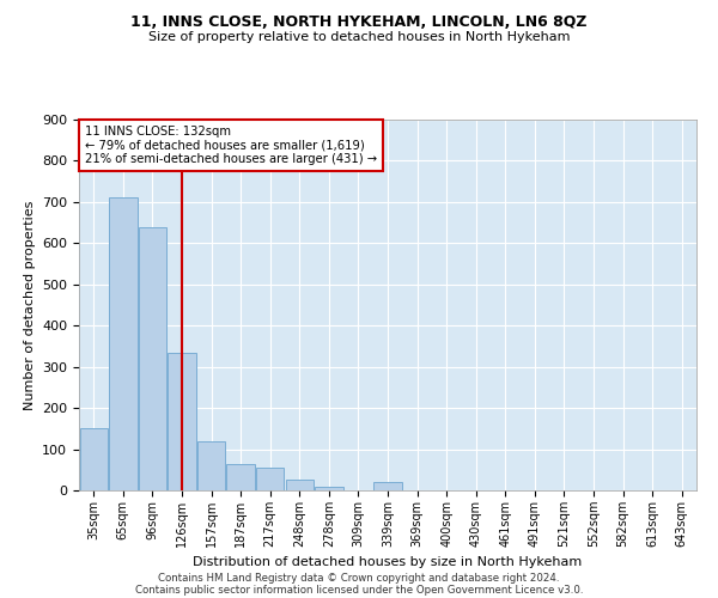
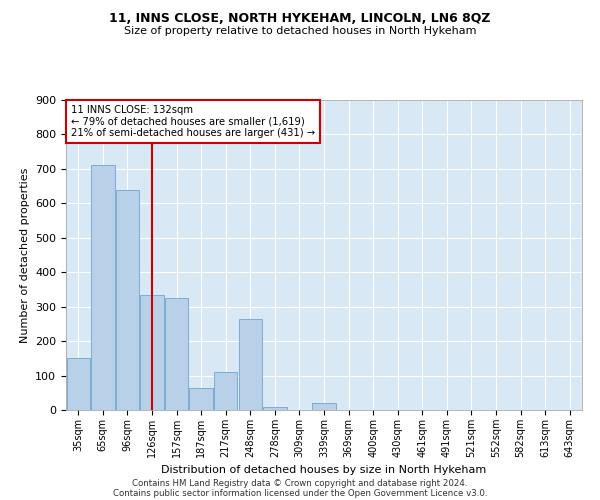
157sqm: 120 -> 325
217sqm: 55 -> 110
248sqm: 25 -> 265
